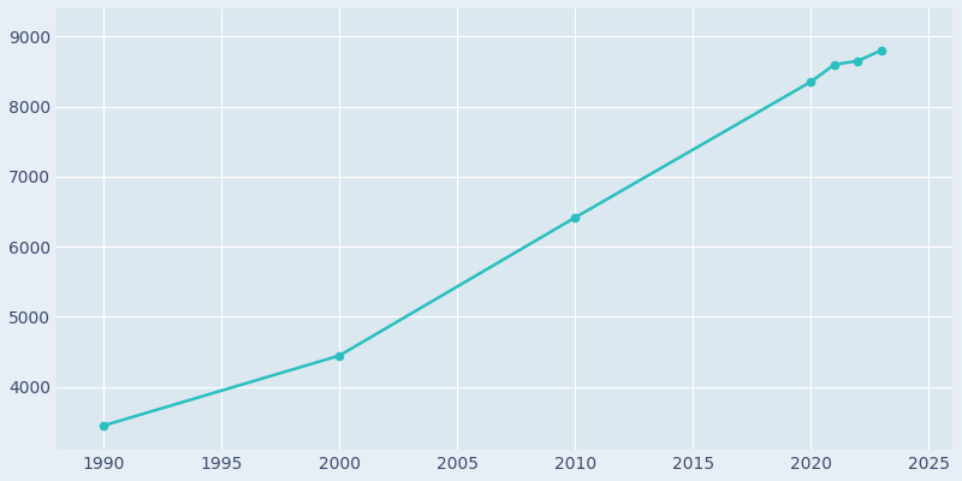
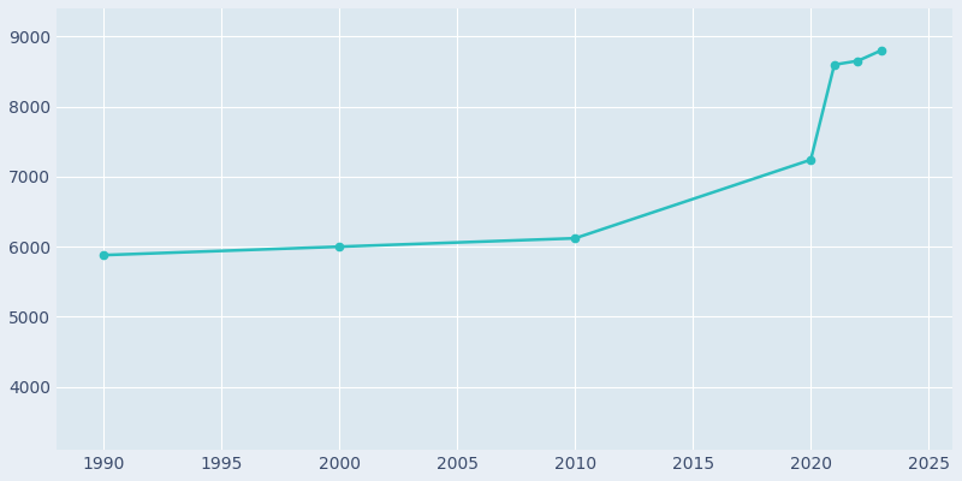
1990: 3450 -> 5880
2000: 4450 -> 6000
2010: 6420 -> 6120
2020: 8350 -> 7240
